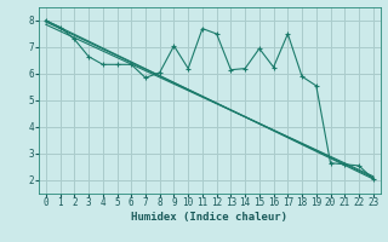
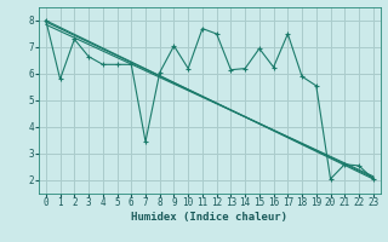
1: 7.75 -> 5.80
7: 5.85 -> 3.45
20: 2.65 -> 2.05
